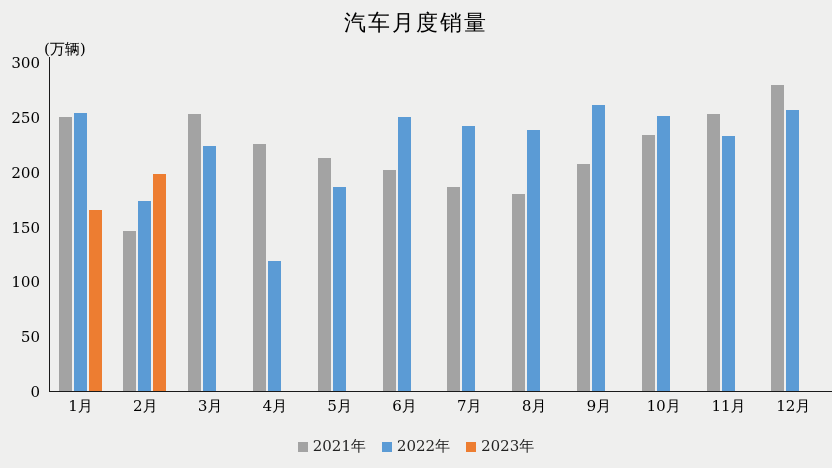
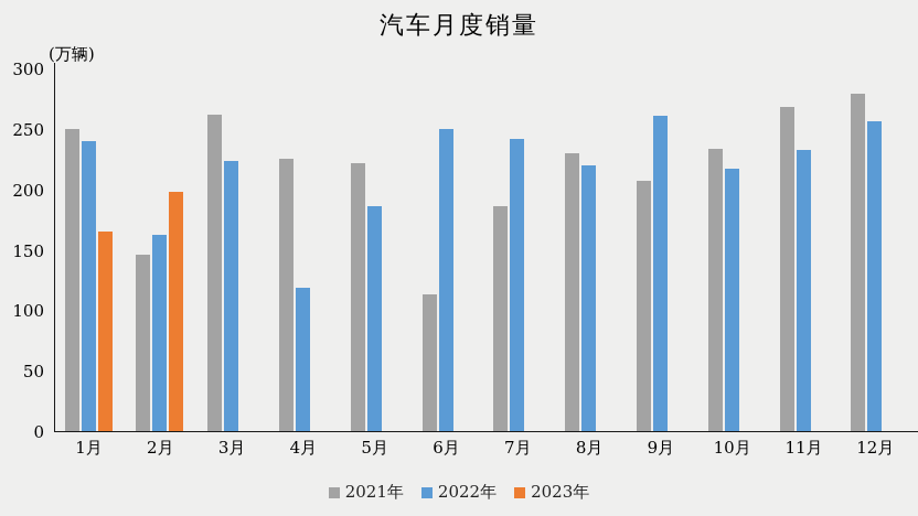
2022年/1月: 253 -> 240
2022年/2月: 174 -> 162
2021年/3月: 253 -> 262
2021年/5月: 213 -> 222
2021年/6月: 202 -> 113
2021年/8月: 180 -> 230
2022年/8月: 238 -> 220
2022年/10月: 250 -> 217
2021年/11月: 252 -> 268
